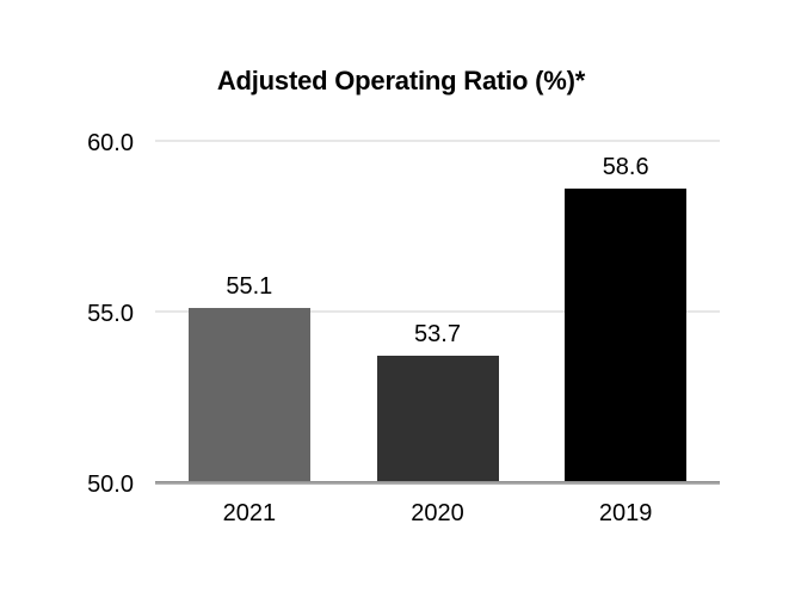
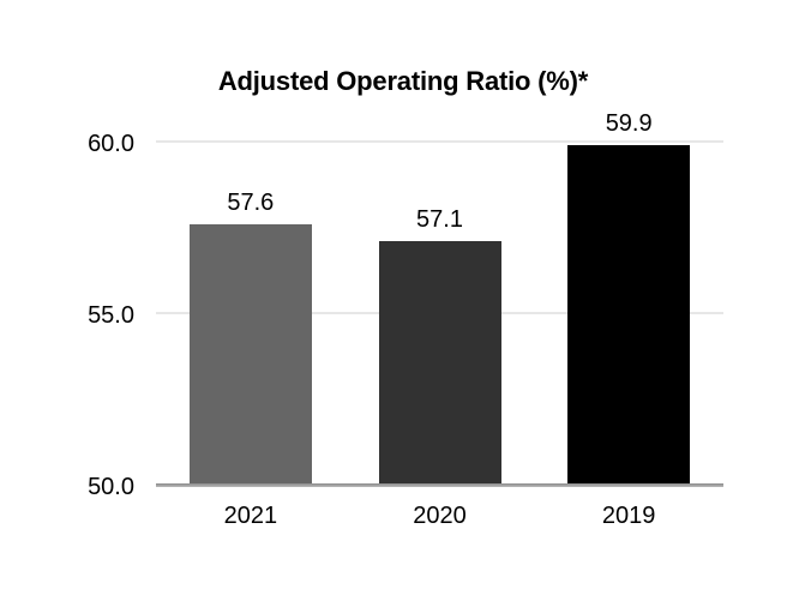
2021: 55.1 -> 57.6
2020: 53.7 -> 57.1
2019: 58.6 -> 59.9
